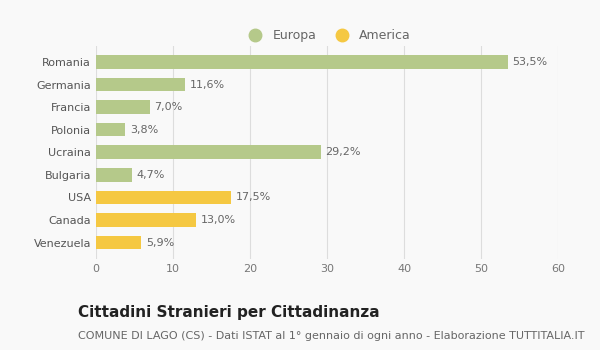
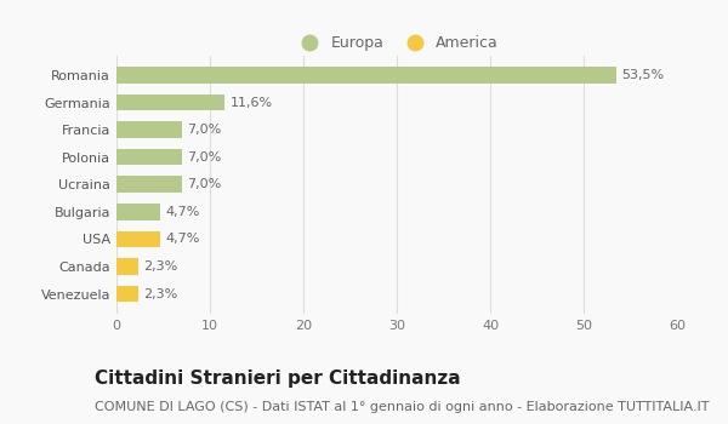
Polonia: 3,8% -> 7,0%
Ucraina: 29,2% -> 7,0%
USA: 17,5% -> 4,7%
Canada: 13,0% -> 2,3%
Venezuela: 5,9% -> 2,3%
